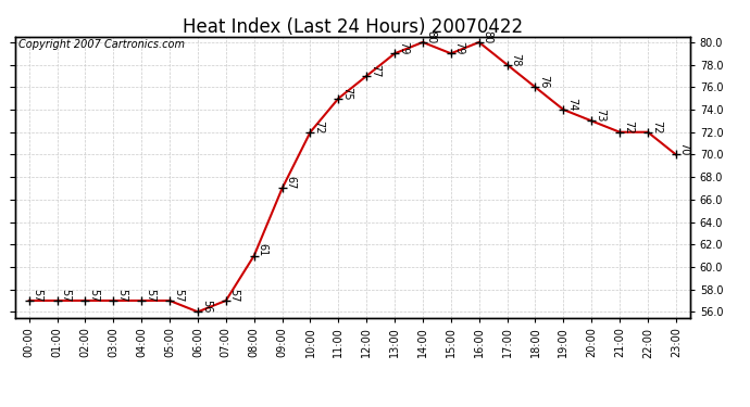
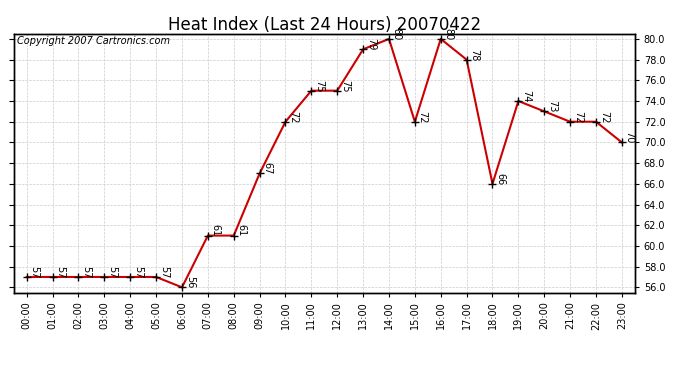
07:00: 57 -> 61
12:00: 77 -> 75
15:00: 79 -> 72
18:00: 76 -> 66
